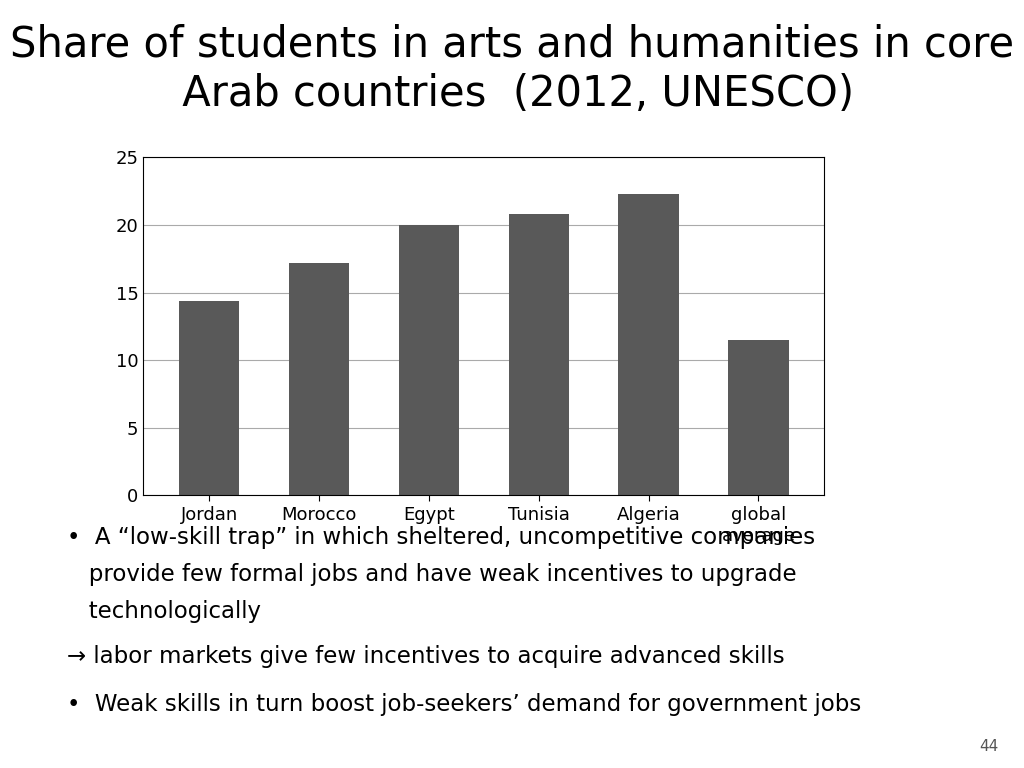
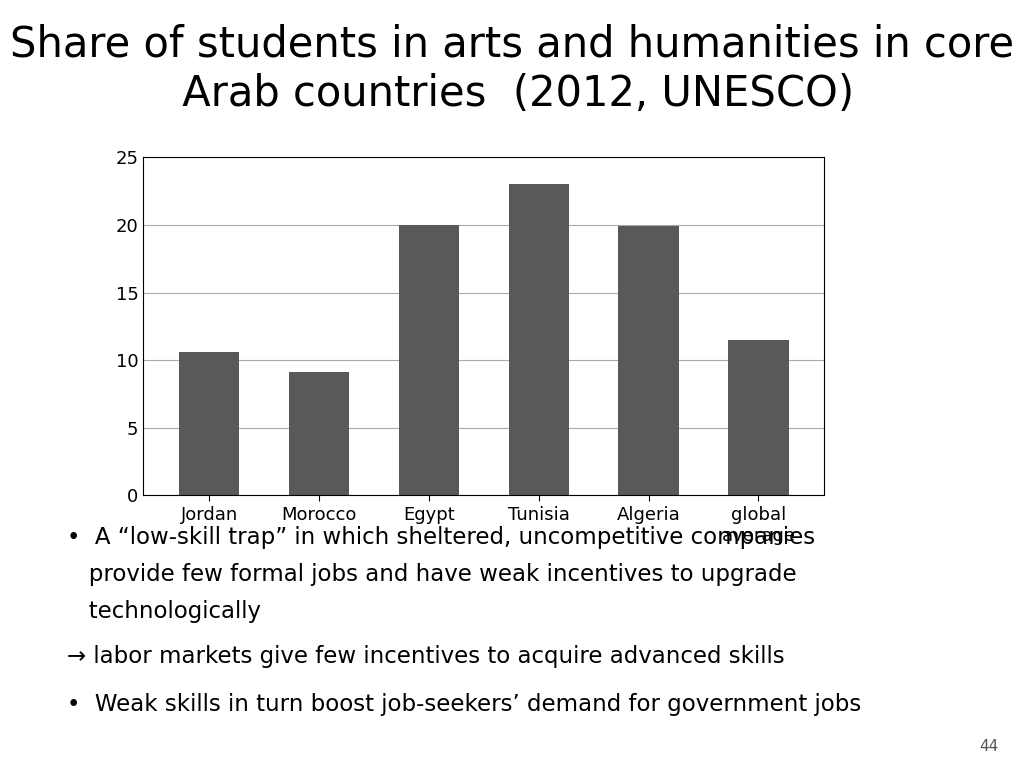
Jordan: 14.4 -> 10.6
Morocco: 17.2 -> 9.1
Tunisia: 20.8 -> 23.0
Algeria: 22.3 -> 19.9
